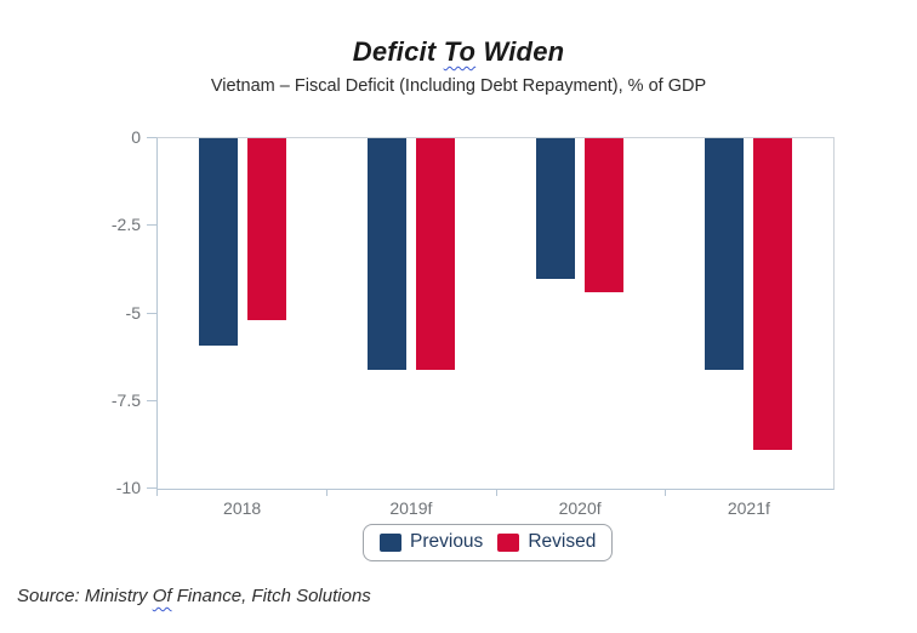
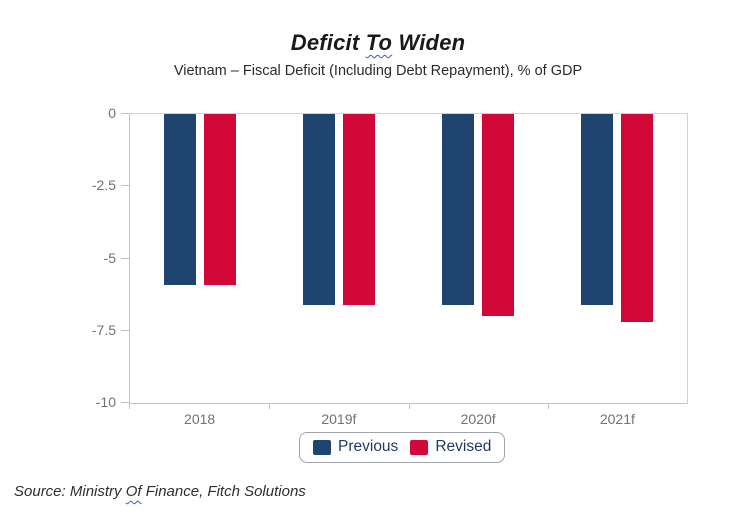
Revised/2018: -5.2 -> -5.9
Previous/2020f: -4.0 -> -6.6
Revised/2020f: -4.4 -> -7.0
Revised/2021f: -8.9 -> -7.2
